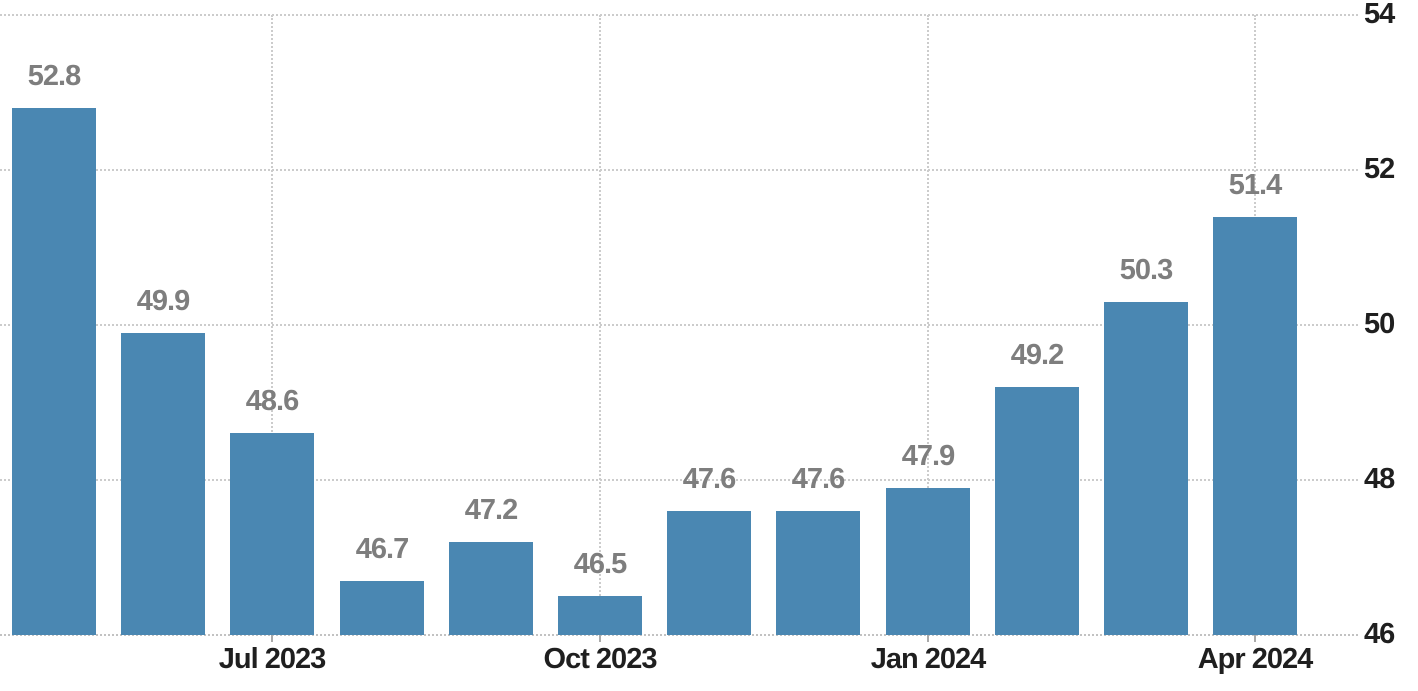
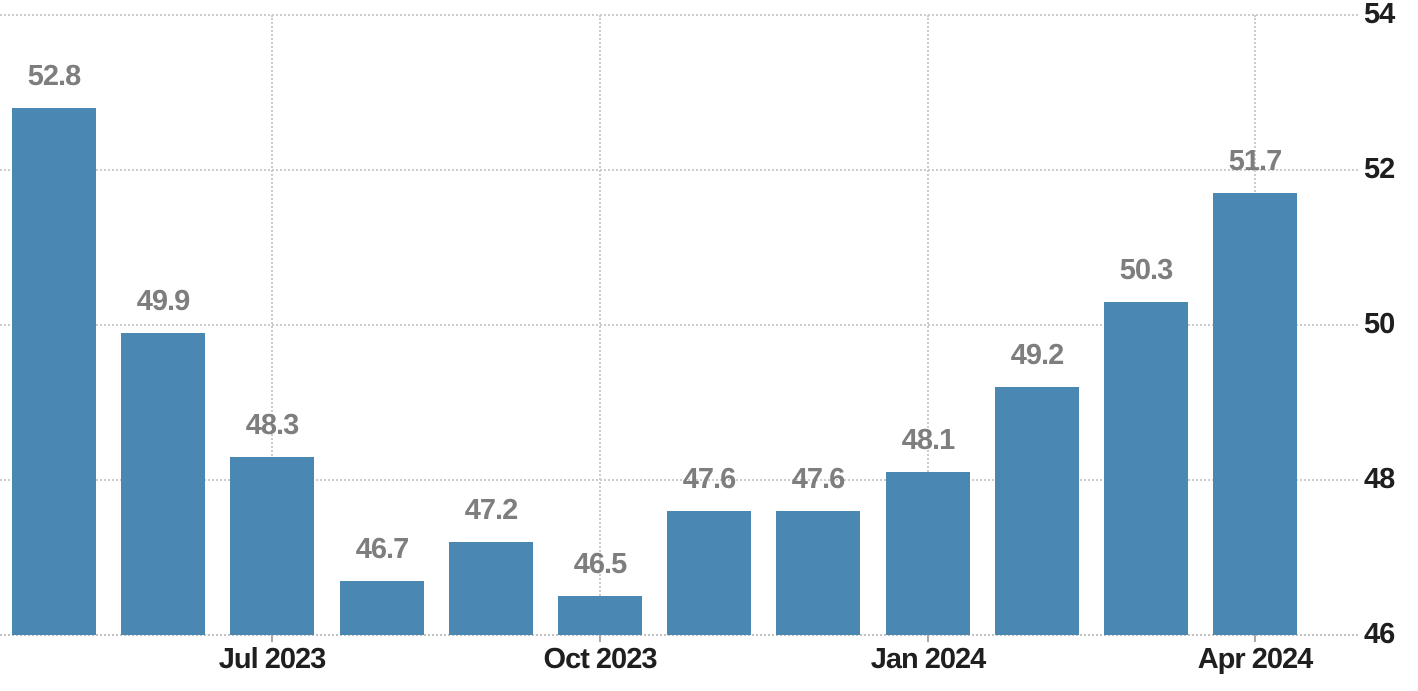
Jul 2023: 48.6 -> 48.3
Jan 2024: 47.9 -> 48.1
Apr 2024: 51.4 -> 51.7
